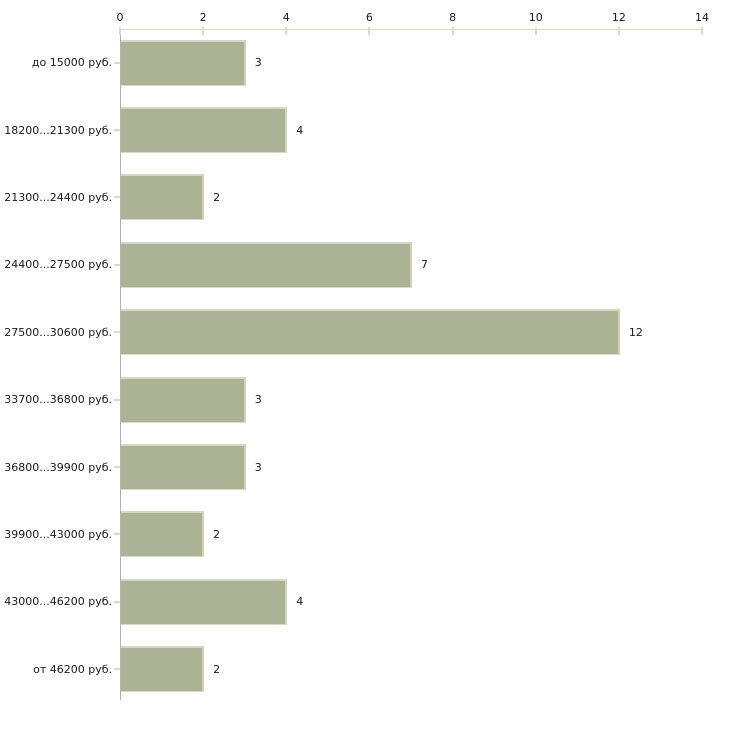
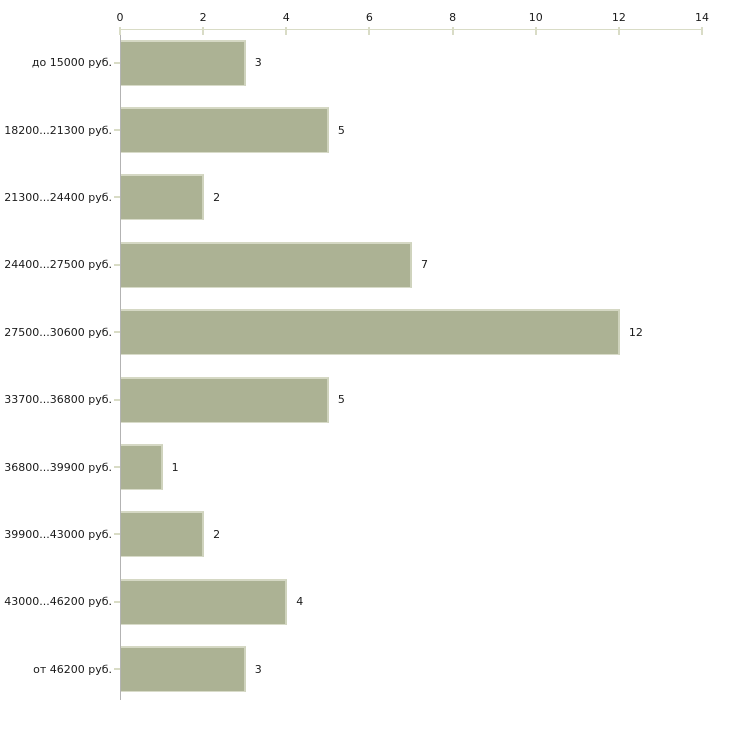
18200...21300 руб.: 4 -> 5
33700...36800 руб.: 3 -> 5
36800...39900 руб.: 3 -> 1
от 46200 руб.: 2 -> 3
